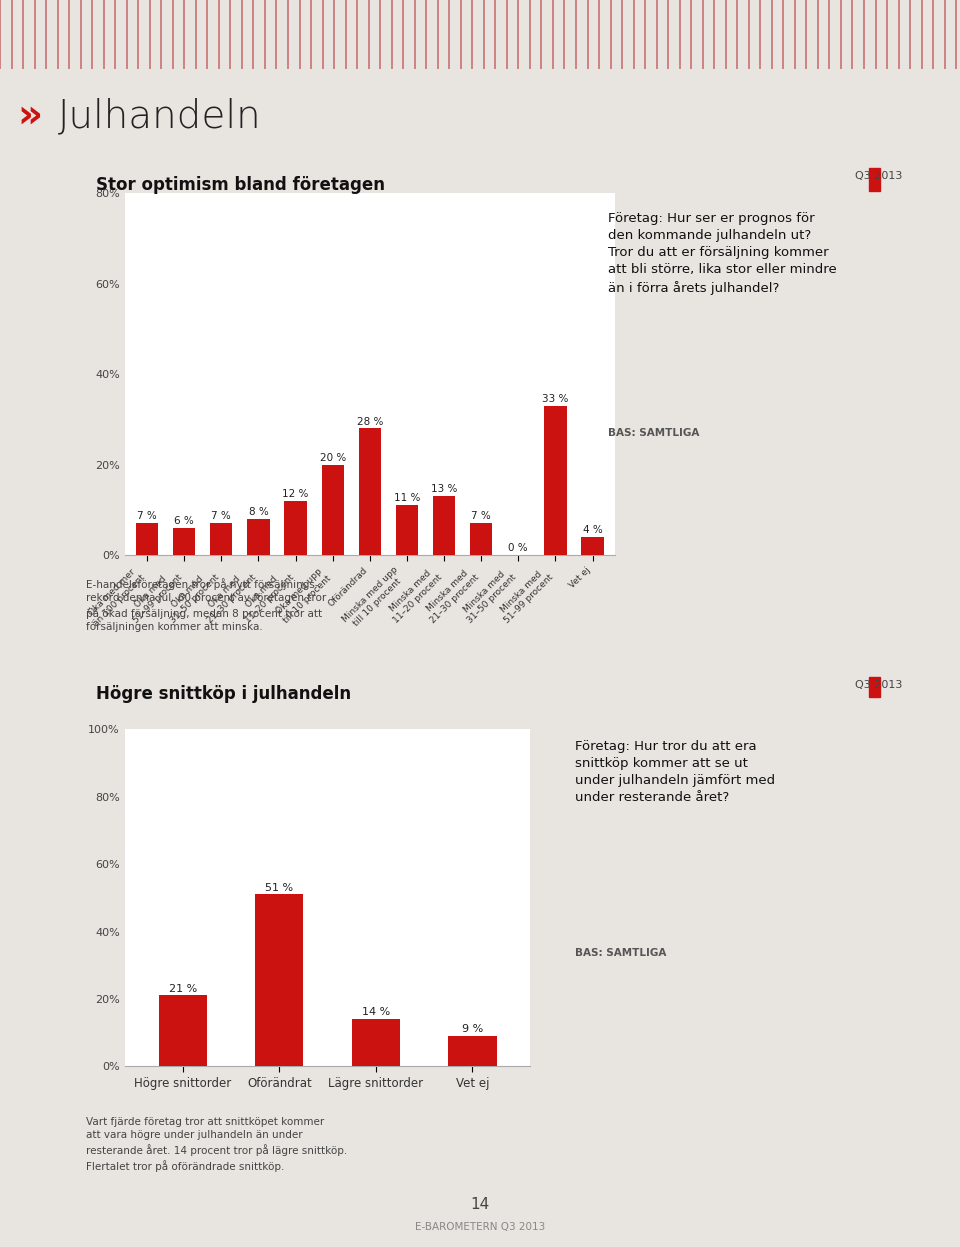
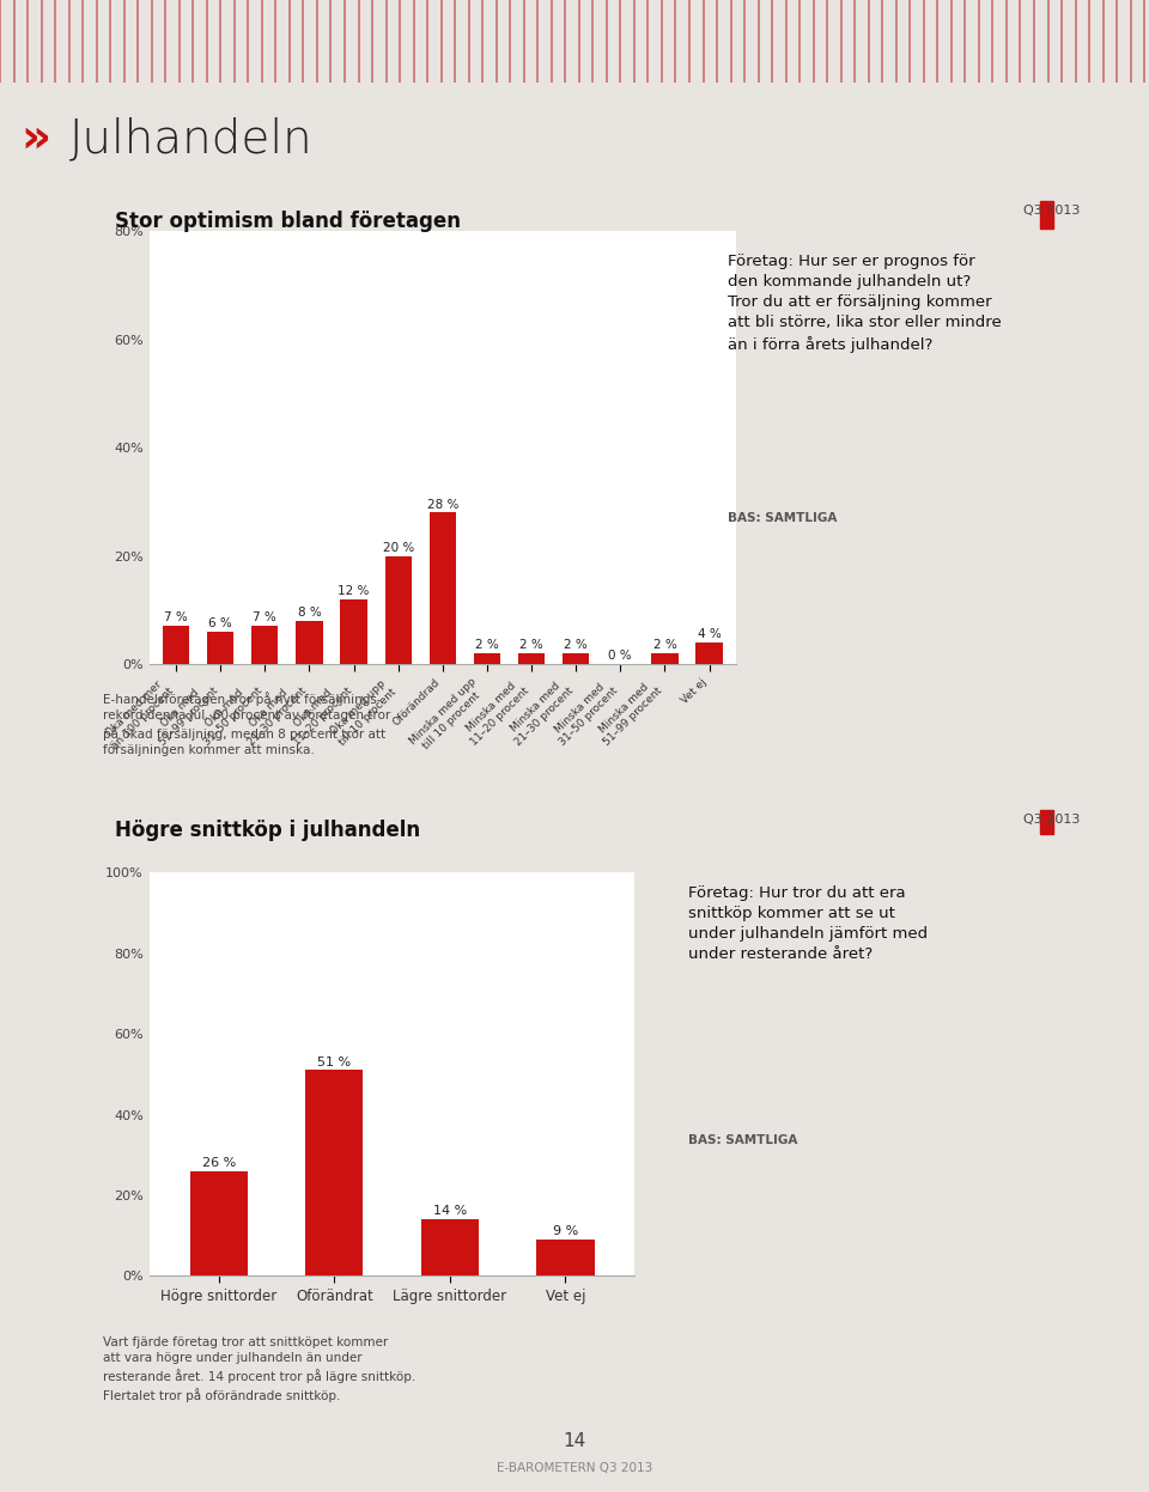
Minska med upp till 10 procent: 11 -> 2
Minska med 11–20 procent: 13 -> 2
Minska med 21–30 procent: 7 -> 2
Minska med 51–99 procent: 33 -> 2
Högre snittorder: 21 -> 26
